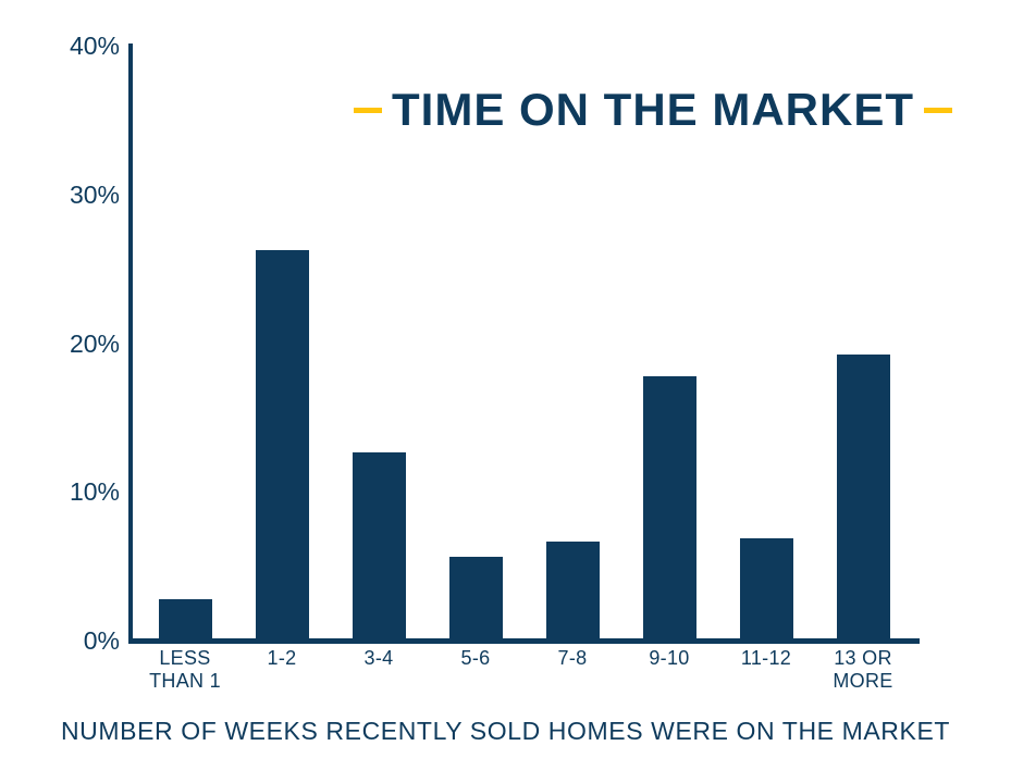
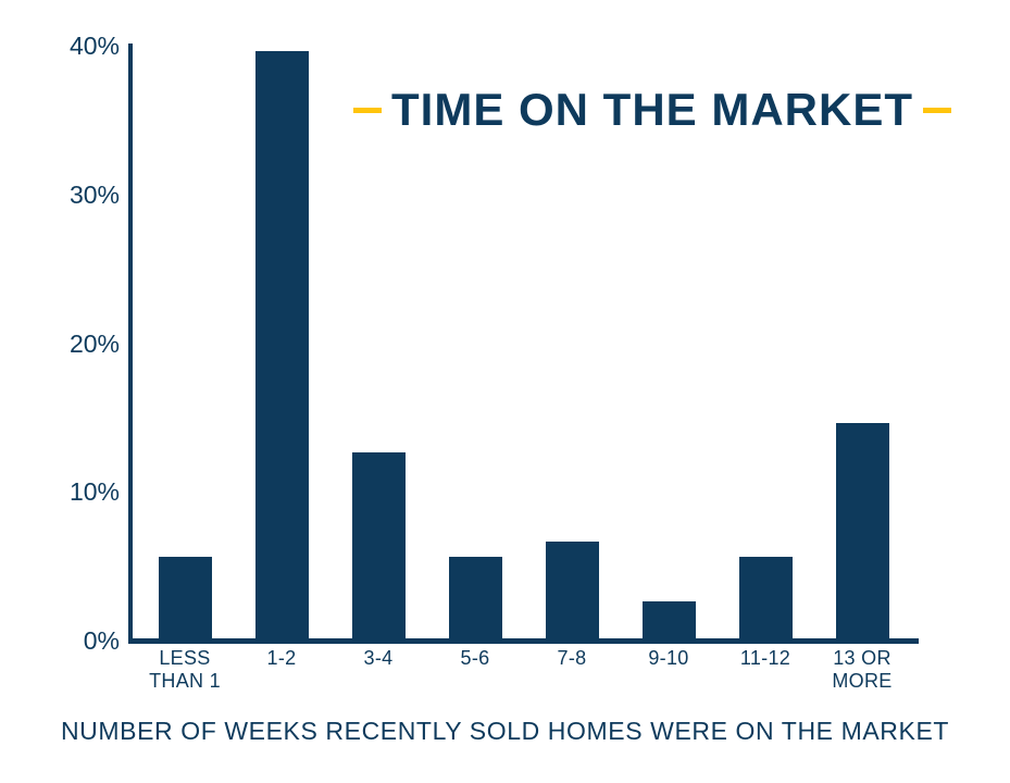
LESS THAN 1: 2.6% -> 5.5%
1-2: 26.1% -> 39.5%
9-10: 17.6% -> 2.5%
11-12: 6.7% -> 5.5%
13 OR MORE: 19.1% -> 14.5%
